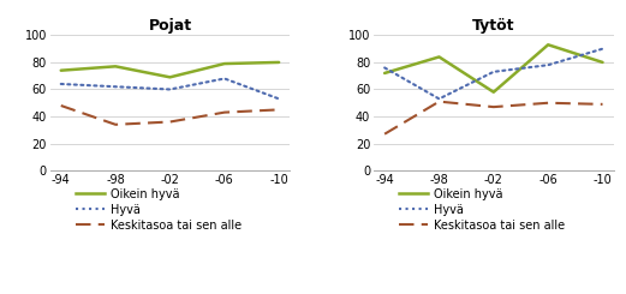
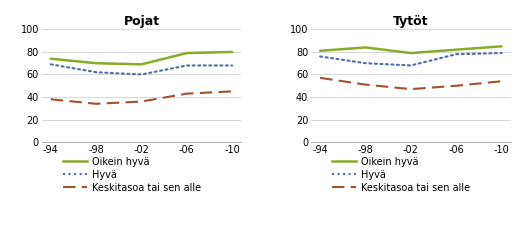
Pojat/Hyvä/-94: 64 -> 69
Pojat/Keskitasoa tai sen alle/-94: 48 -> 38
Pojat/Oikein hyvä/-98: 77 -> 70
Pojat/Hyvä/-10: 53 -> 68
Tytöt/Oikein hyvä/-94: 72 -> 81
Tytöt/Keskitasoa tai sen alle/-94: 27 -> 57
Tytöt/Hyvä/-98: 53 -> 70
Tytöt/Oikein hyvä/-02: 58 -> 79
Tytöt/Hyvä/-02: 73 -> 68
Tytöt/Oikein hyvä/-06: 93 -> 82
Tytöt/Oikein hyvä/-10: 80 -> 85
Tytöt/Hyvä/-10: 90 -> 79
Tytöt/Keskitasoa tai sen alle/-10: 49 -> 54
